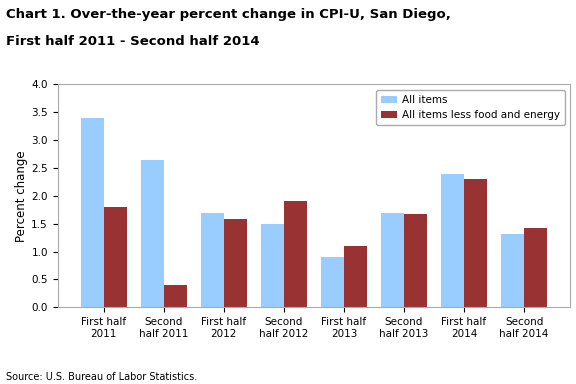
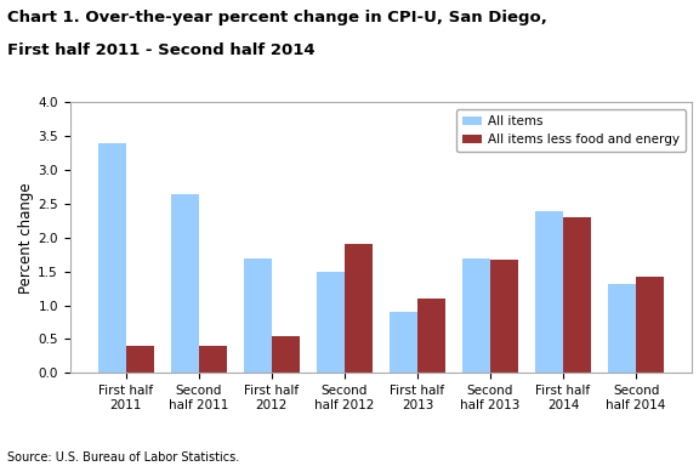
All items less food and energy/First half 2011: 1.80 -> 0.40
All items less food and energy/First half 2012: 1.58 -> 0.54
